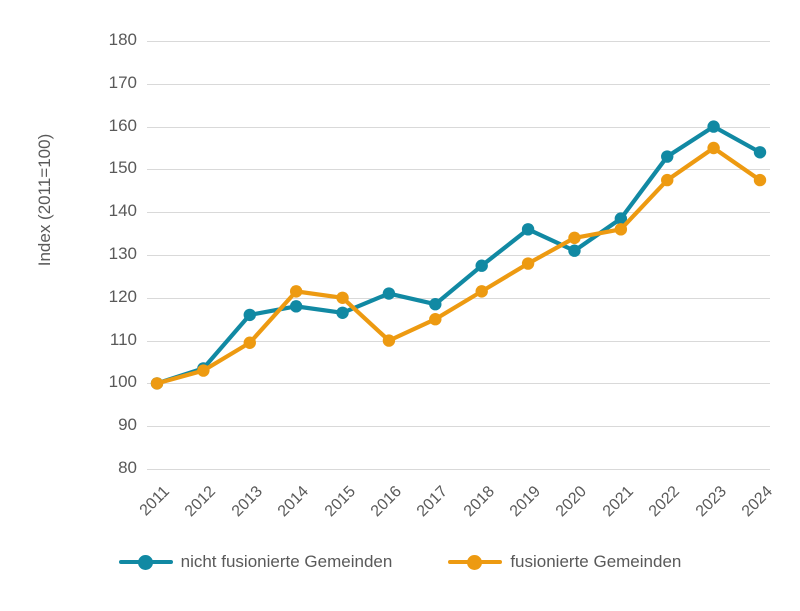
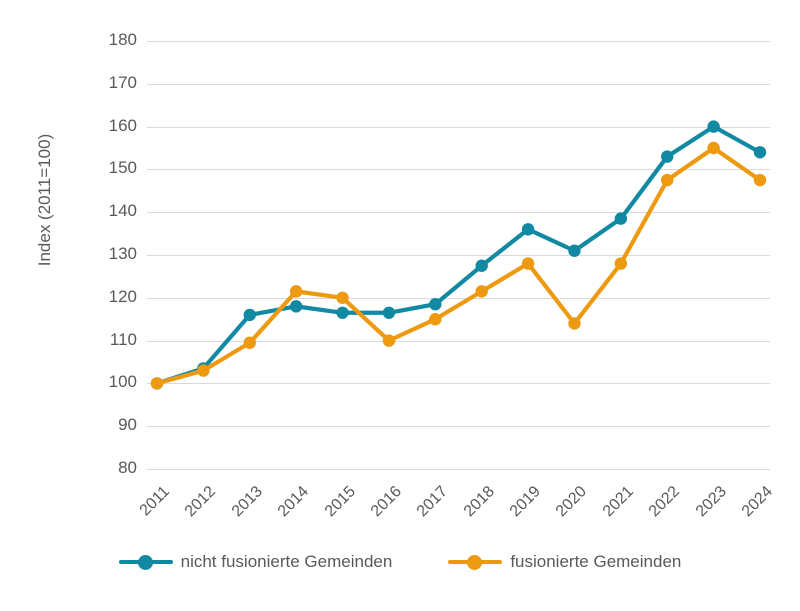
nicht fusionierte Gemeinden/2016: 121 -> 116
fusionierte Gemeinden/2020: 134 -> 114
fusionierte Gemeinden/2021: 136 -> 128
